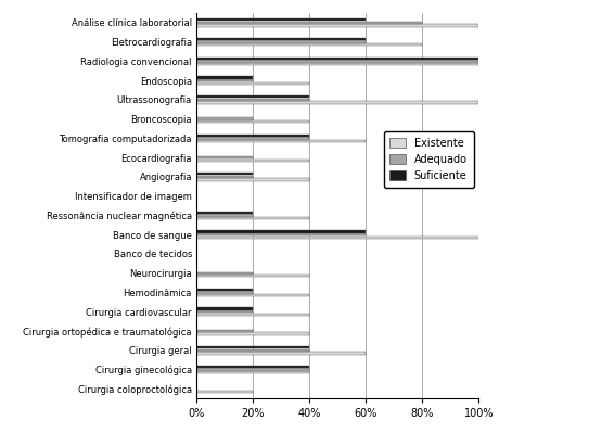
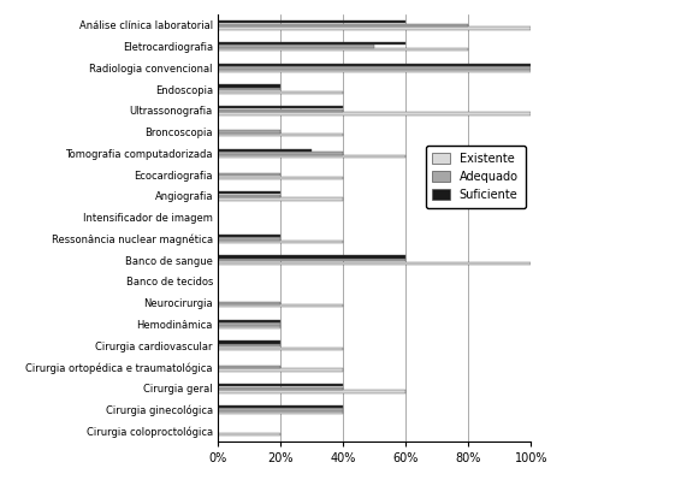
Adequado/Eletrocardiografia: 60% -> 50%
Suficiente/Tomografia computadorizada: 40% -> 30%
Existente/Hemodinâmica: 40% -> 20%
